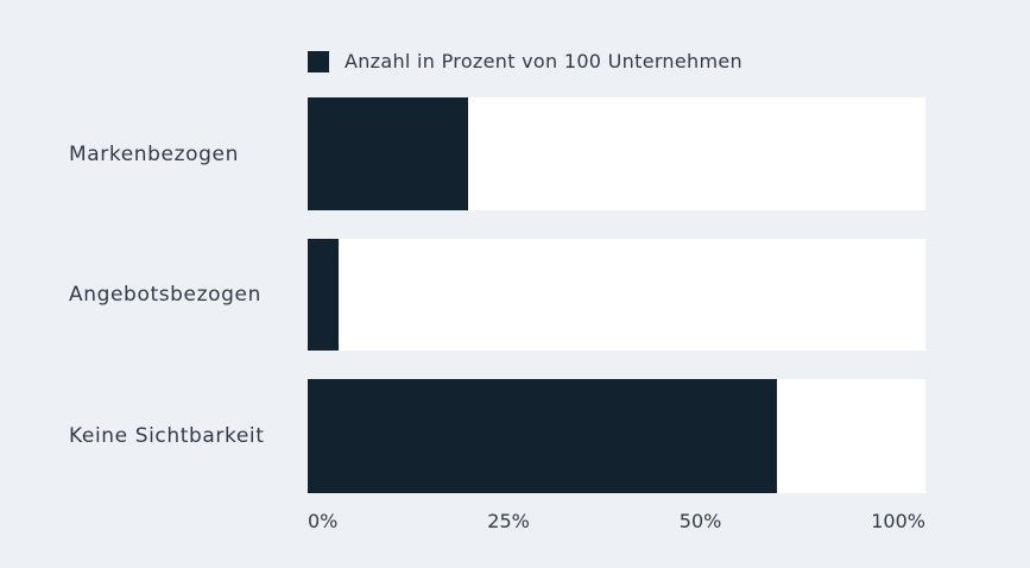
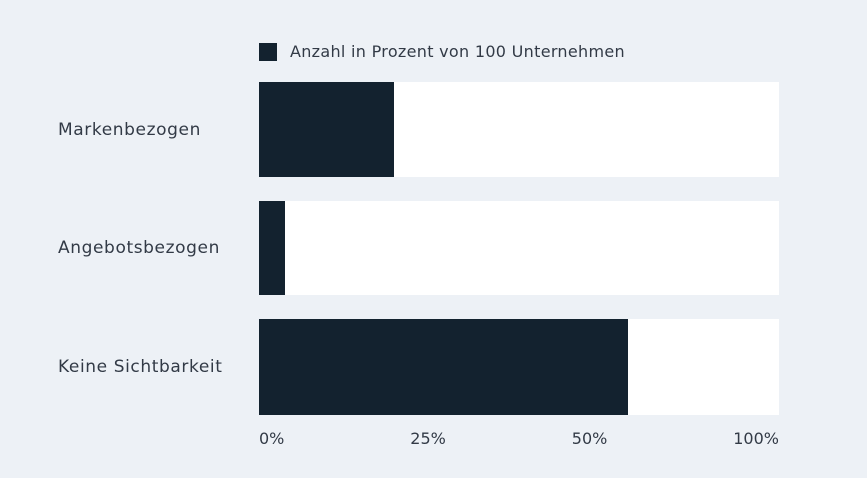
Keine Sichtbarkeit: 76% -> 71%
